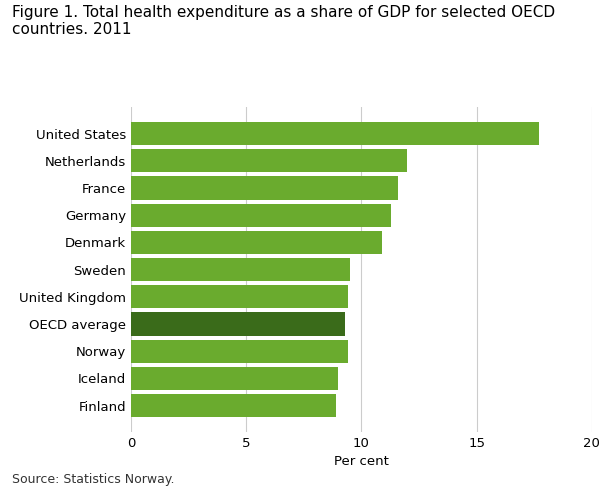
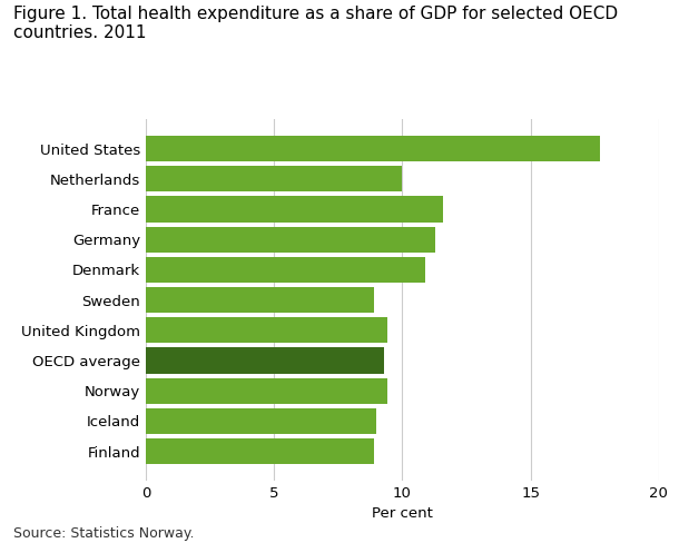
Netherlands: 12.0 -> 10.0
Sweden: 9.5 -> 8.9
